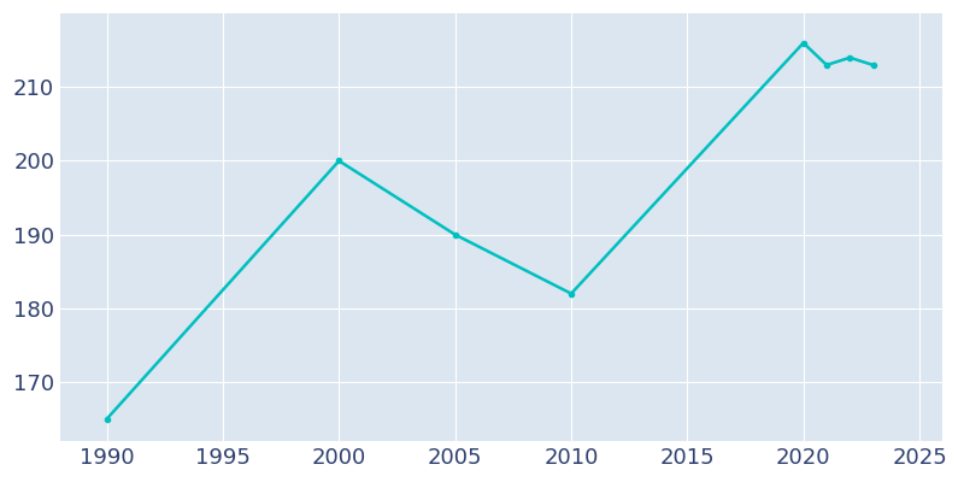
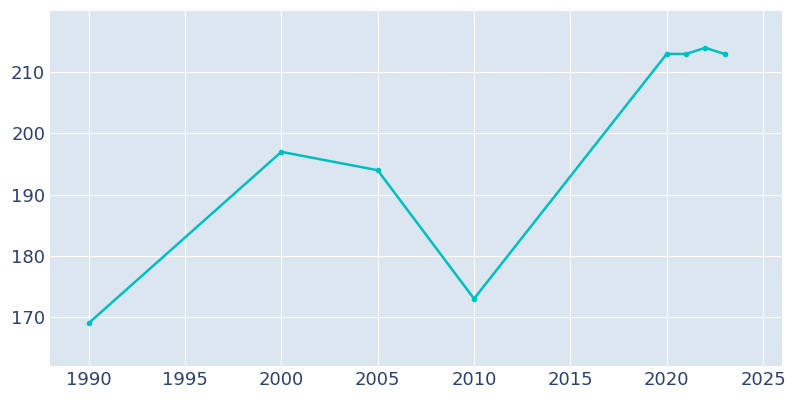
1990: 165 -> 169
2000: 200 -> 197
2005: 190 -> 194
2010: 182 -> 173
2020: 216 -> 213
